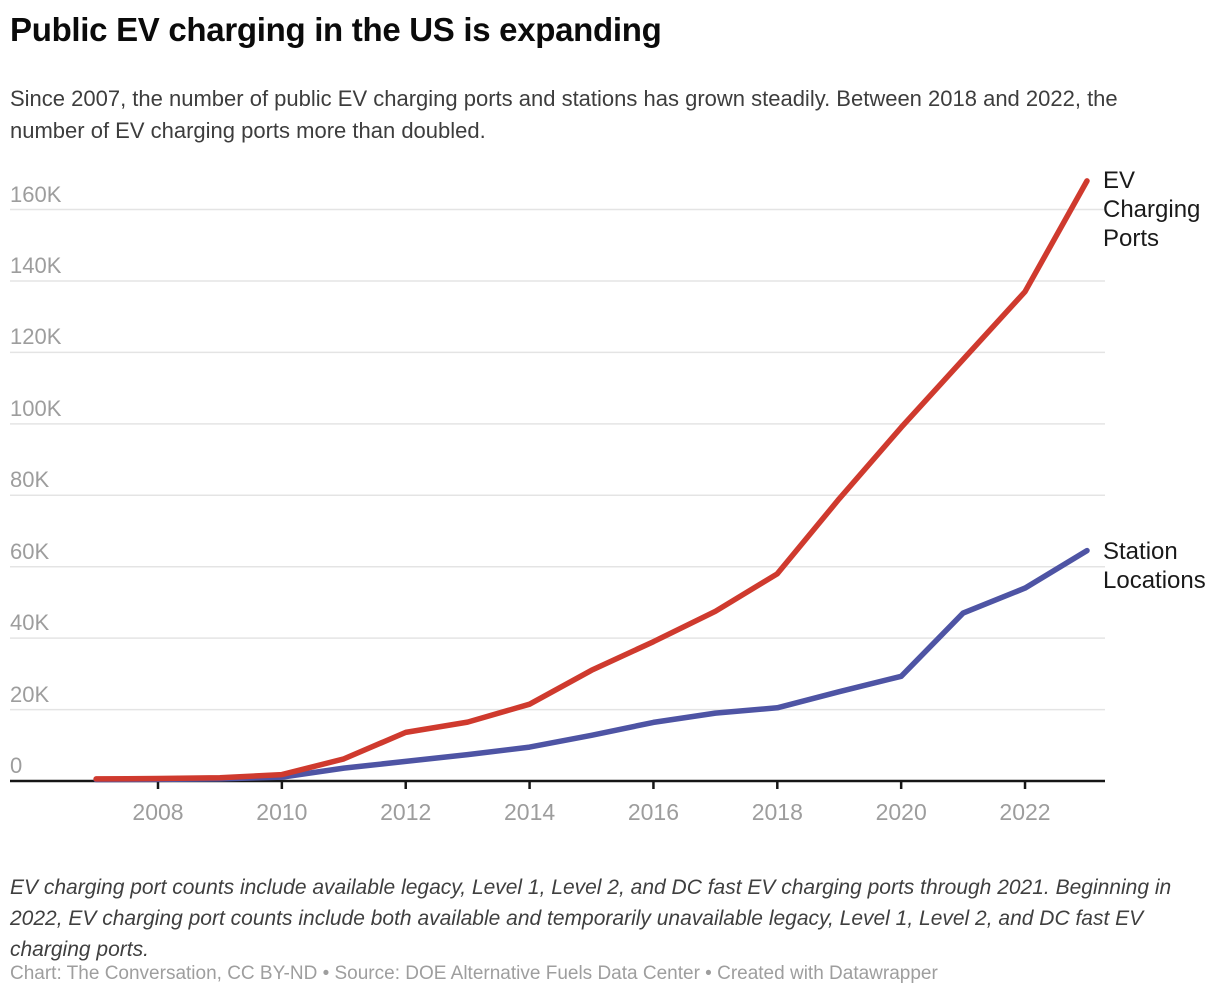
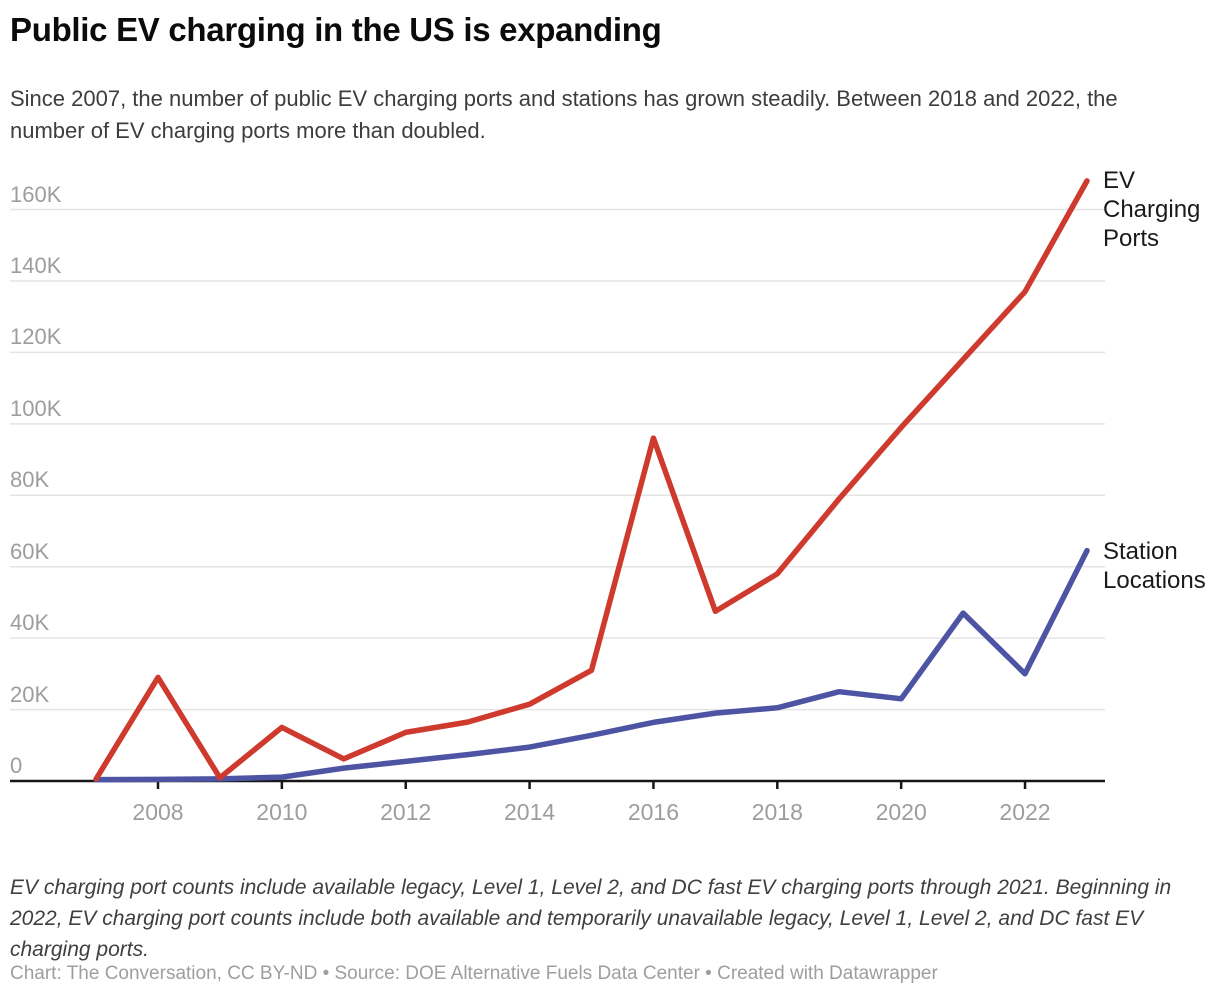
EV Charging Ports/2008: 1K -> 29K
EV Charging Ports/2010: 2K -> 15K
EV Charging Ports/2016: 39K -> 96K
Station Locations/2020: 29K -> 23K
Station Locations/2022: 54K -> 30K
